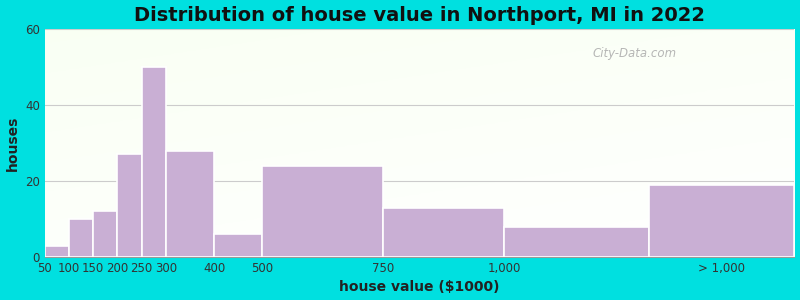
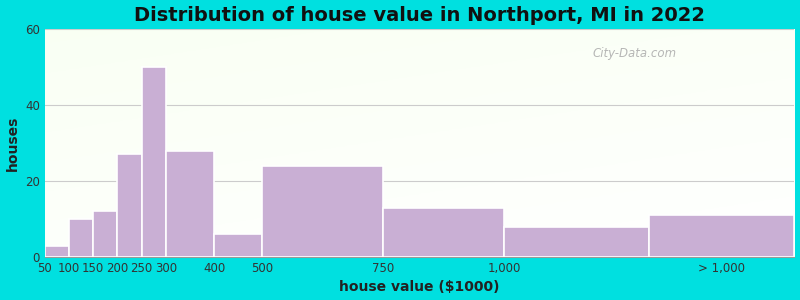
> 1,000: 19 -> 11
